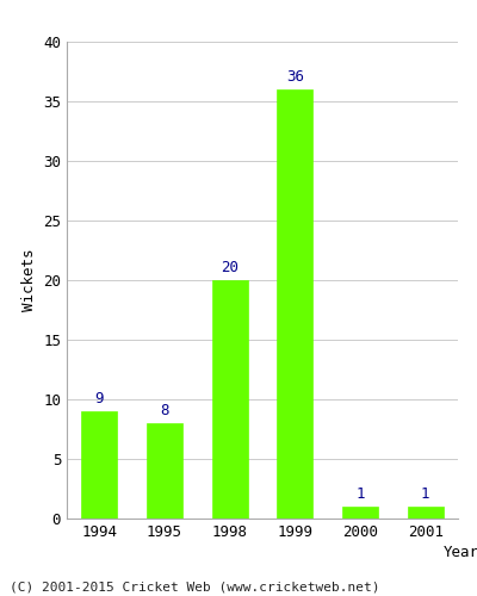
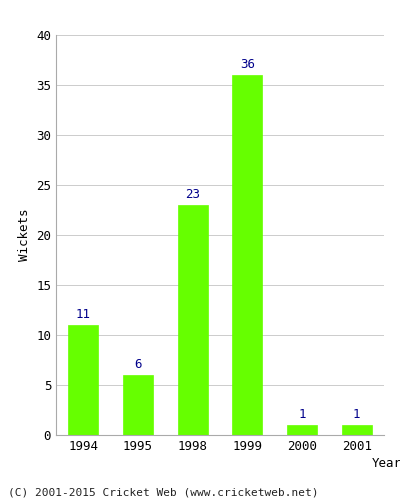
1994: 9 -> 11
1995: 8 -> 6
1998: 20 -> 23
